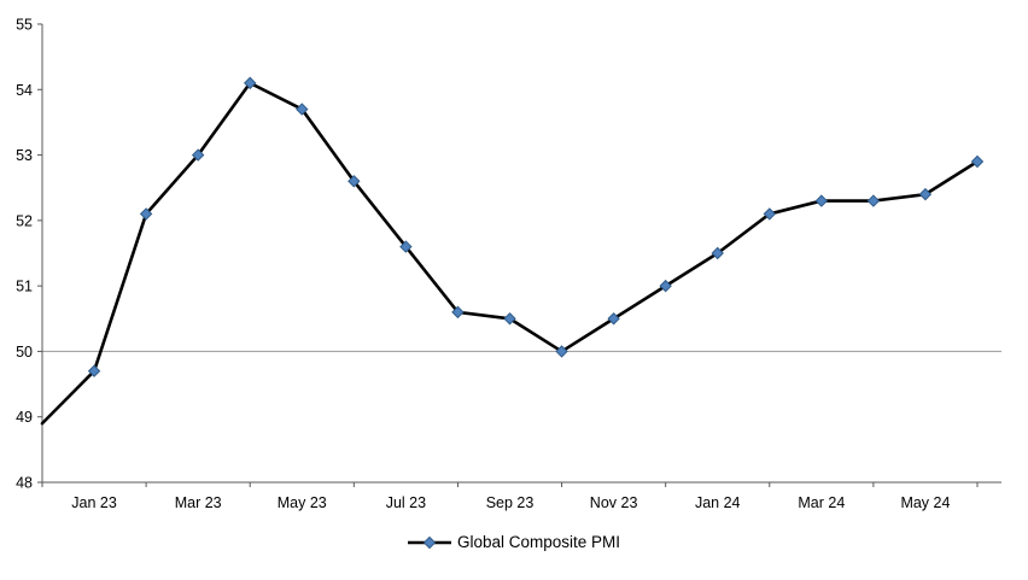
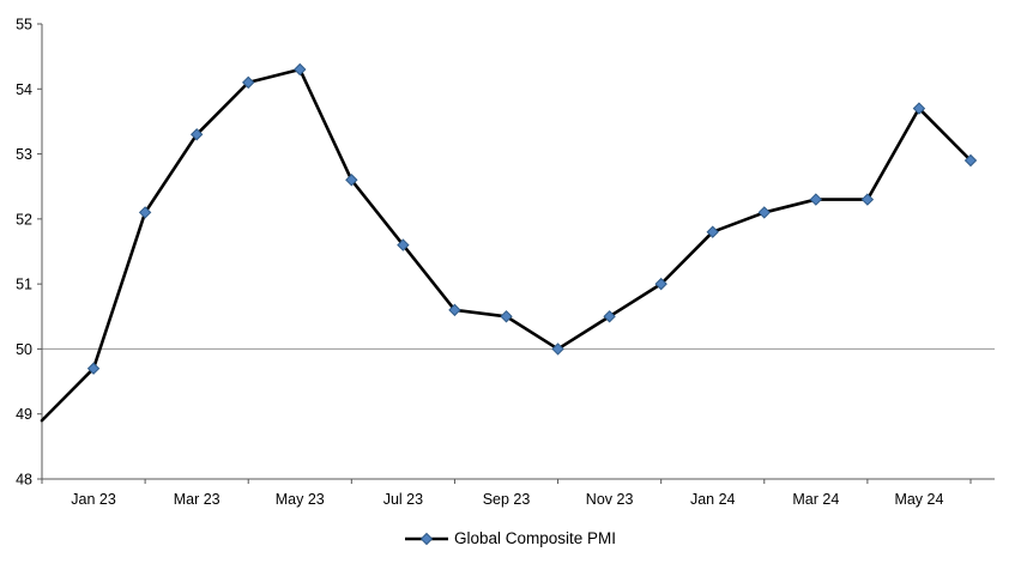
Mar 23: 53.0 -> 53.3
May 23: 53.7 -> 54.3
Jan 24: 51.5 -> 51.8
May 24: 52.4 -> 53.7
